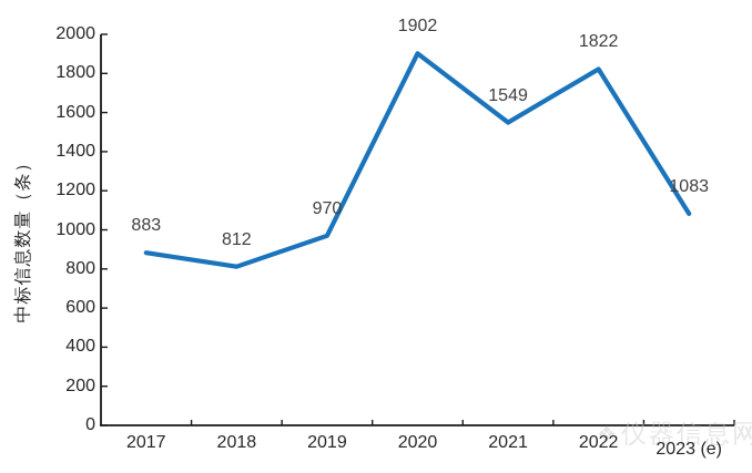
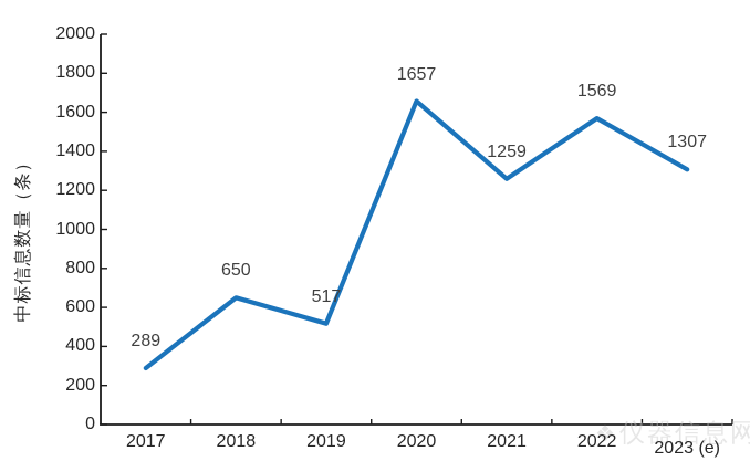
2017: 883 -> 289
2018: 812 -> 650
2019: 970 -> 517
2020: 1902 -> 1657
2021: 1549 -> 1259
2022: 1822 -> 1569
2023 (e): 1083 -> 1307
